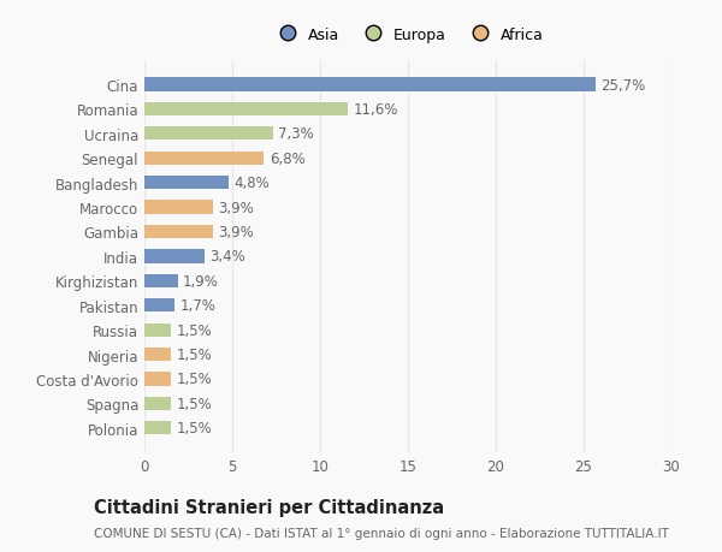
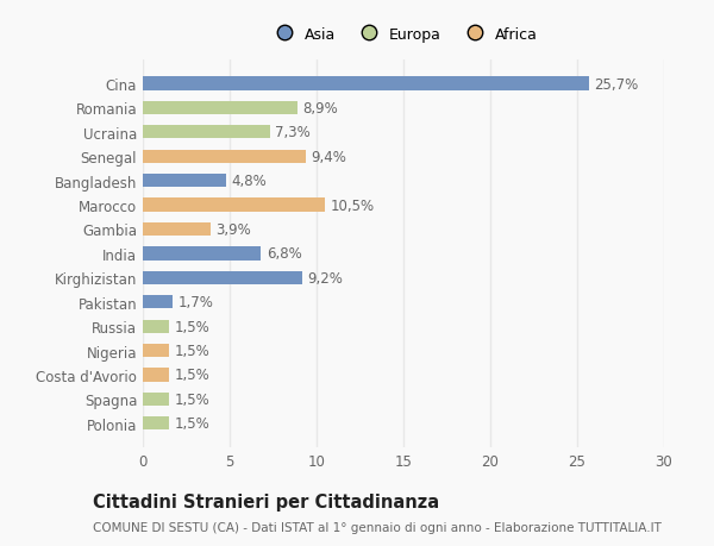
Romania: 11,6% -> 8,9%
Senegal: 6,8% -> 9,4%
Marocco: 3,9% -> 10,5%
India: 3,4% -> 6,8%
Kirghizistan: 1,9% -> 9,2%
